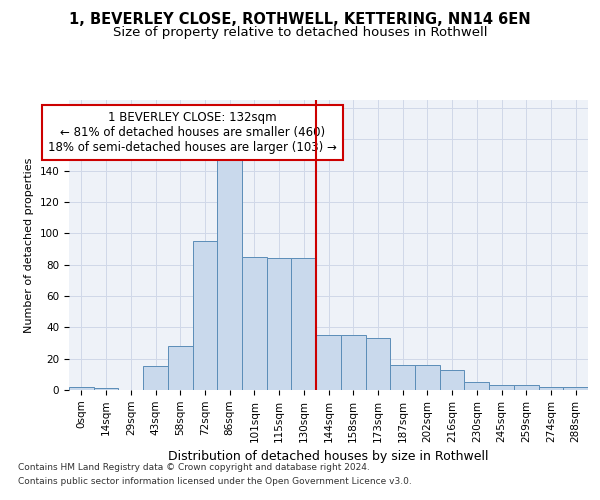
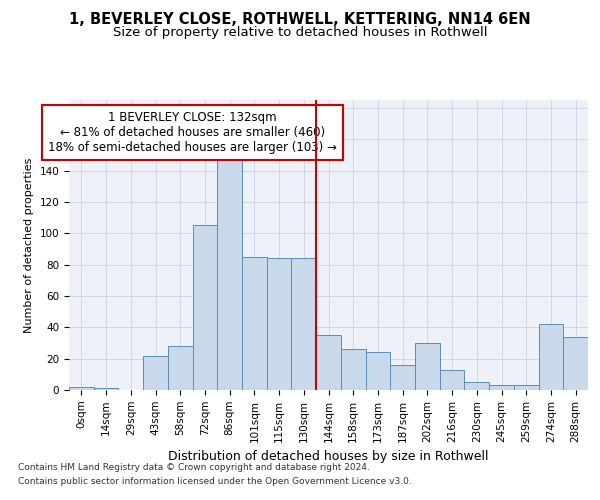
43sqm: 15 -> 22
72sqm: 95 -> 105
158sqm: 35 -> 26
173sqm: 33 -> 24
202sqm: 16 -> 30
274sqm: 2 -> 42
288sqm: 2 -> 34
